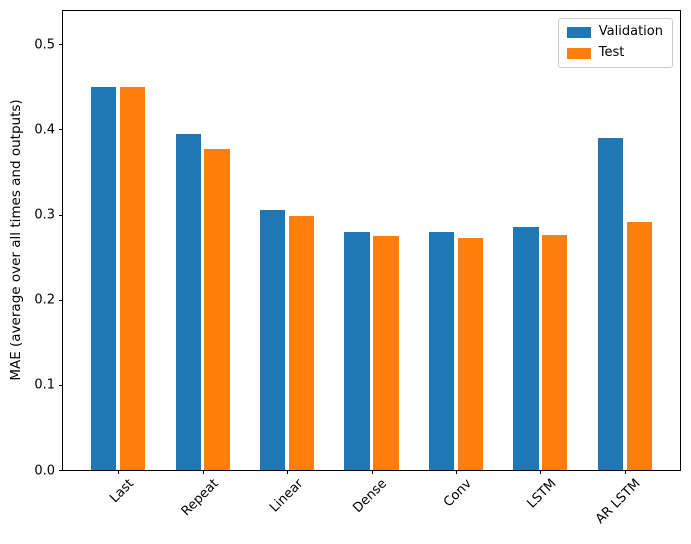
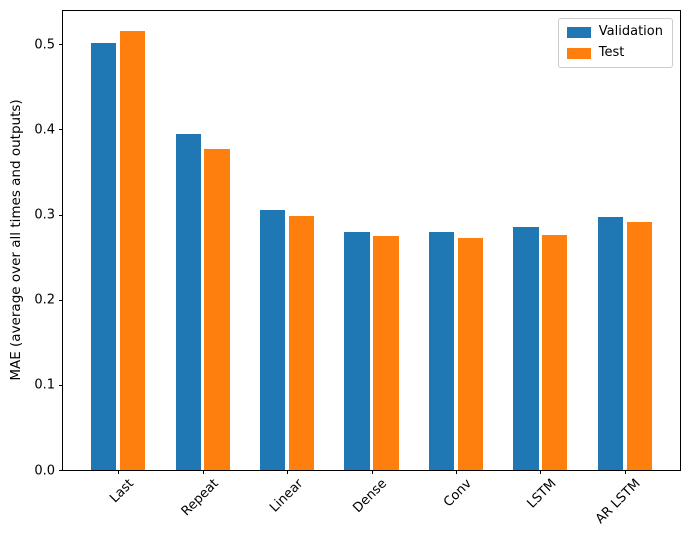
Validation/Last: 0.45 -> 0.50
Test/Last: 0.45 -> 0.52
Validation/AR LSTM: 0.39 -> 0.30
